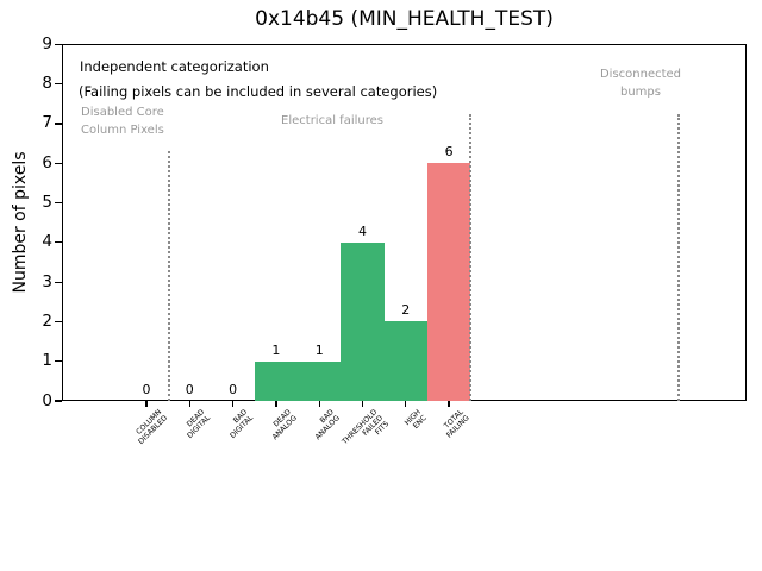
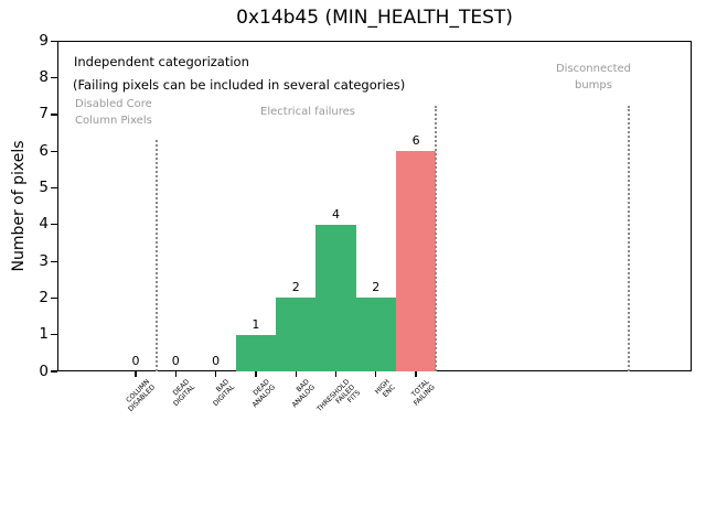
BAD ANALOG: 1 -> 2
